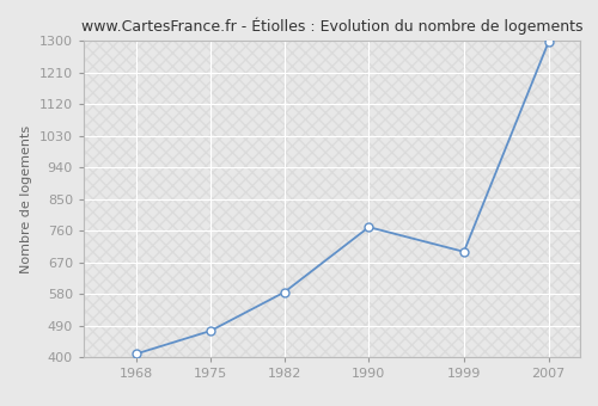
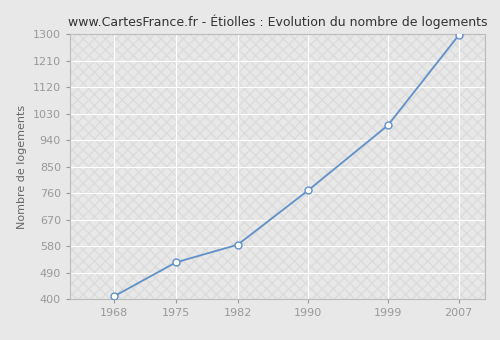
1975: 475 -> 525
1999: 700 -> 990
